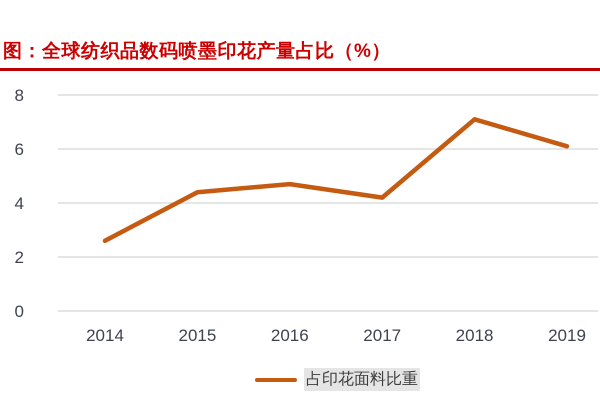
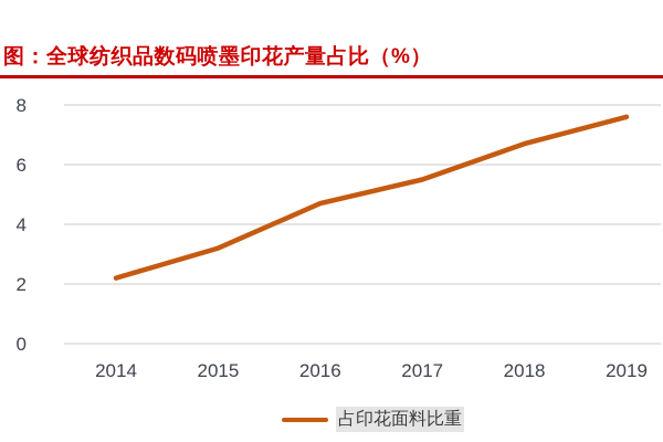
2014: 2.6 -> 2.2
2015: 4.4 -> 3.2
2017: 4.2 -> 5.5
2018: 7.1 -> 6.7
2019: 6.1 -> 7.6
